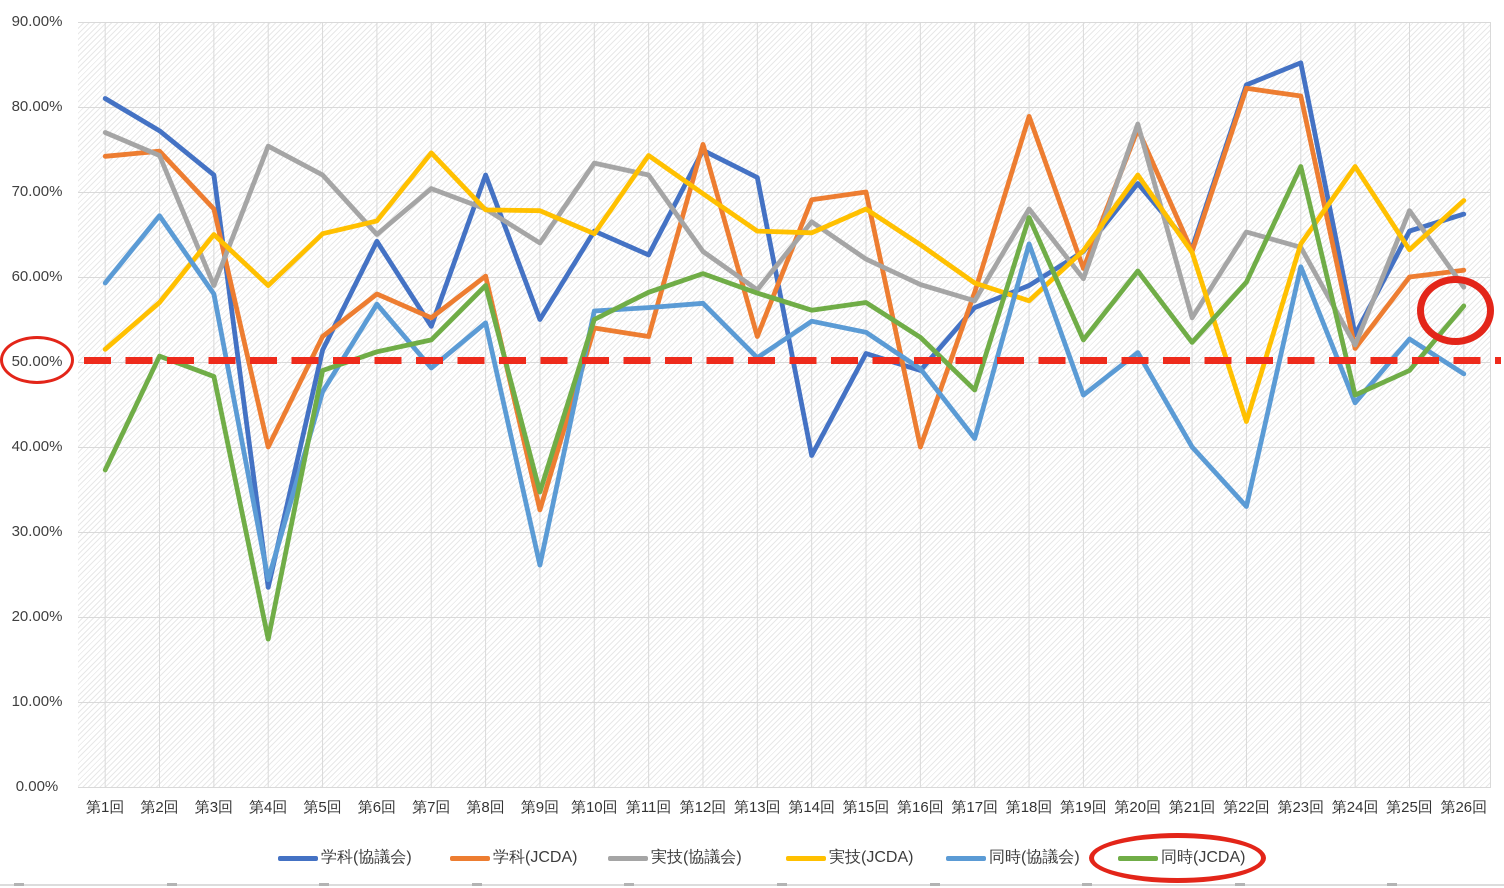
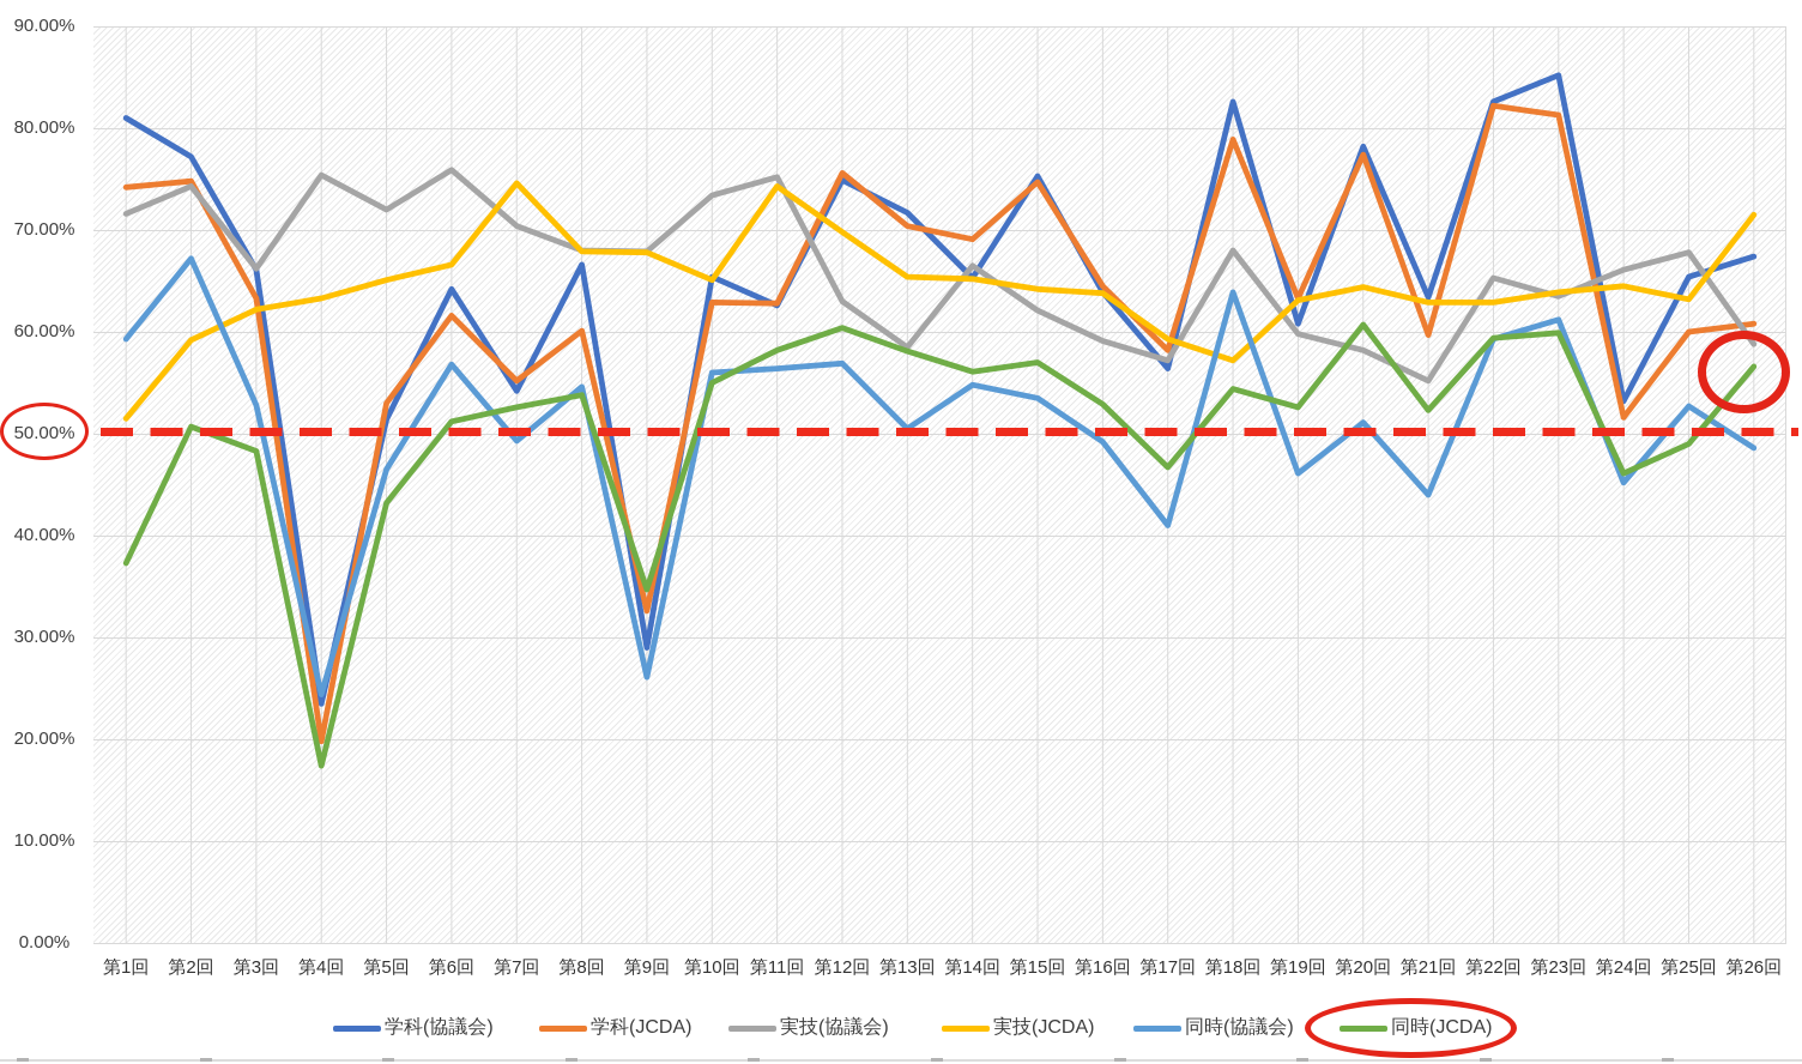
実技(協議会)/第1回: 77% -> 72%
実技(JCDA)/第2回: 57% -> 59%
学科(協議会)/第3回: 72% -> 66%
学科(JCDA)/第3回: 68% -> 63%
実技(協議会)/第3回: 59% -> 66%
実技(JCDA)/第3回: 65% -> 62%
同時(協議会)/第3回: 58% -> 53%
学科(JCDA)/第4回: 40% -> 20%
実技(JCDA)/第4回: 59% -> 63%
同時(JCDA)/第5回: 49% -> 43%
学科(JCDA)/第6回: 58% -> 62%
実技(協議会)/第6回: 65% -> 76%
学科(協議会)/第8回: 72% -> 67%
同時(JCDA)/第8回: 59% -> 54%
学科(協議会)/第9回: 55% -> 29%
実技(協議会)/第9回: 64% -> 68%
学科(JCDA)/第10回: 54% -> 63%
学科(JCDA)/第11回: 53% -> 63%
実技(協議会)/第11回: 72% -> 75%
学科(JCDA)/第13回: 53% -> 70%
学科(協議会)/第14回: 39% -> 65%
学科(協議会)/第15回: 51% -> 75%
学科(JCDA)/第15回: 70% -> 75%
実技(JCDA)/第15回: 68% -> 64%
学科(協議会)/第16回: 49% -> 64%
学科(JCDA)/第16回: 40% -> 64%
学科(協議会)/第18回: 59% -> 83%
同時(JCDA)/第18回: 67% -> 54%
学科(協議会)/第19回: 63% -> 61%
学科(JCDA)/第19回: 61% -> 63%
学科(協議会)/第20回: 71% -> 78%
実技(協議会)/第20回: 78% -> 58%
実技(JCDA)/第20回: 72% -> 64%
学科(JCDA)/第21回: 63% -> 60%
同時(協議会)/第21回: 40% -> 44%
実技(JCDA)/第22回: 43% -> 63%
同時(協議会)/第22回: 33% -> 59%
同時(JCDA)/第23回: 73% -> 60%
実技(協議会)/第24回: 52% -> 66%
実技(JCDA)/第24回: 73% -> 64%
実技(JCDA)/第26回: 69% -> 72%
